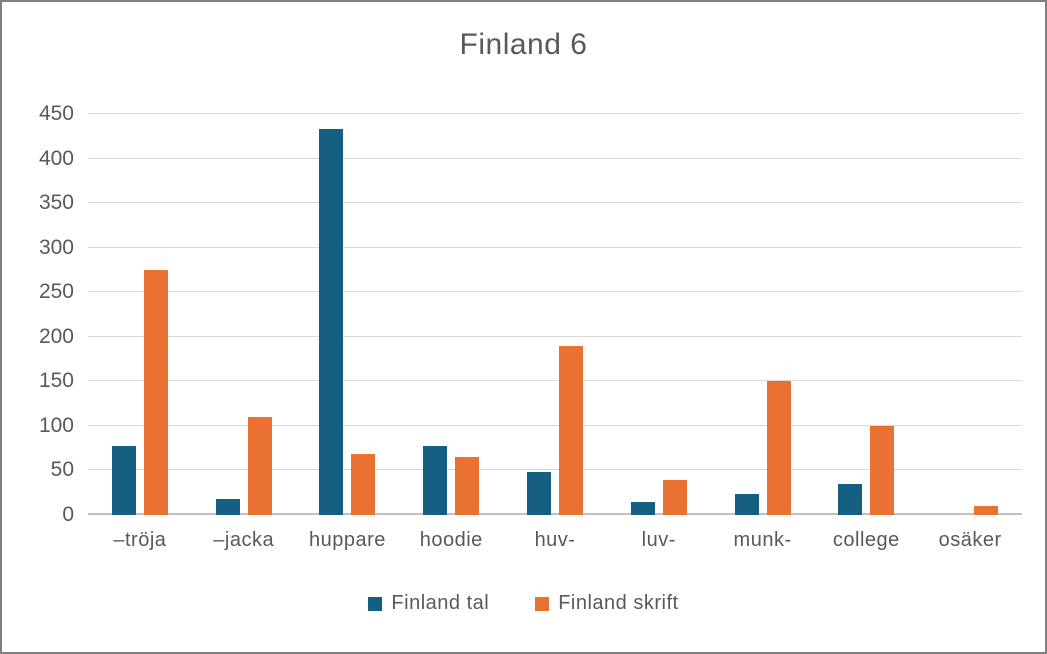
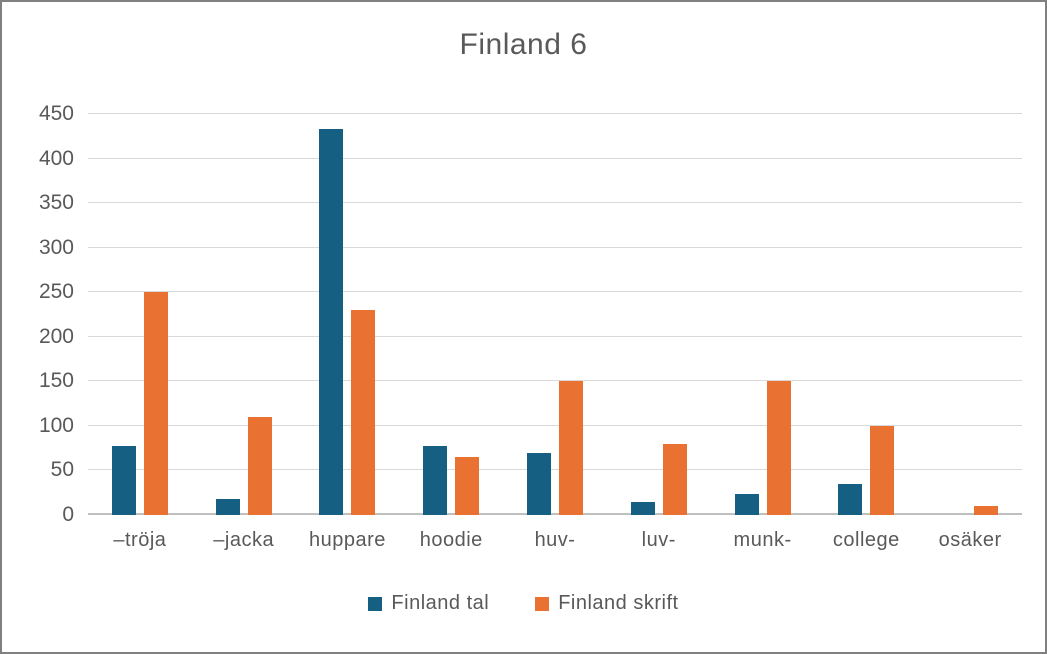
Finland skrift/–tröja: 280 -> 250
Finland skrift/huppare: 70 -> 230
Finland tal/huv-: 50 -> 70
Finland skrift/huv-: 190 -> 150
Finland skrift/luv-: 40 -> 80
